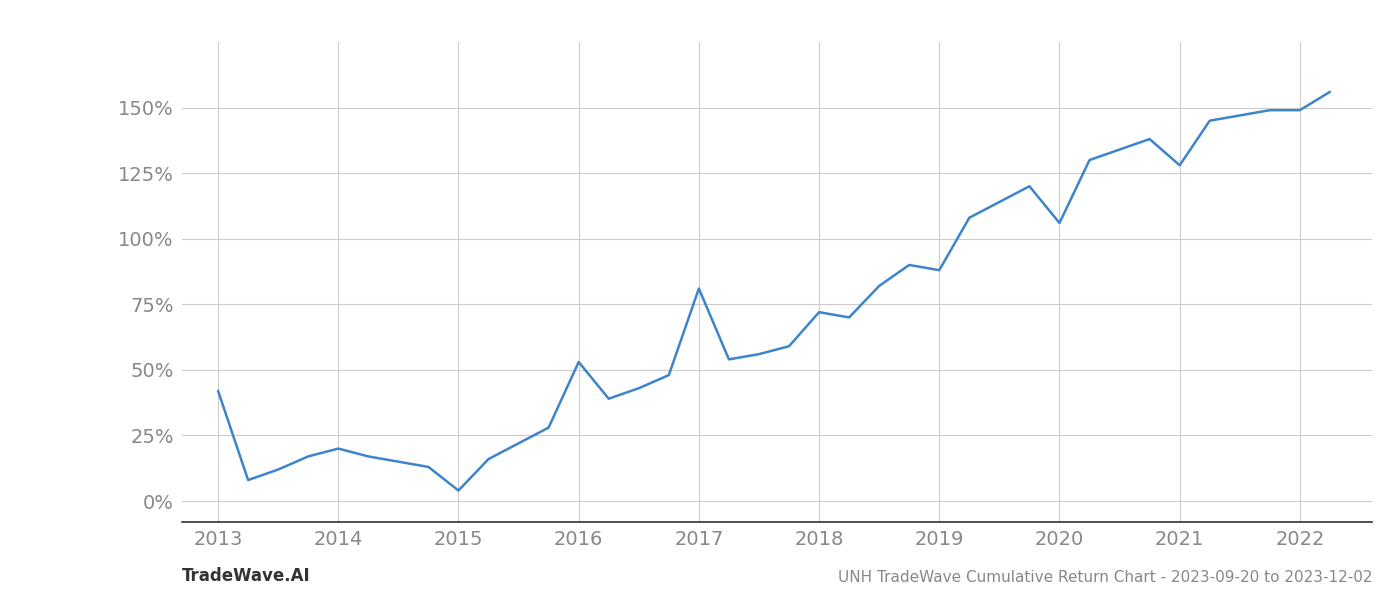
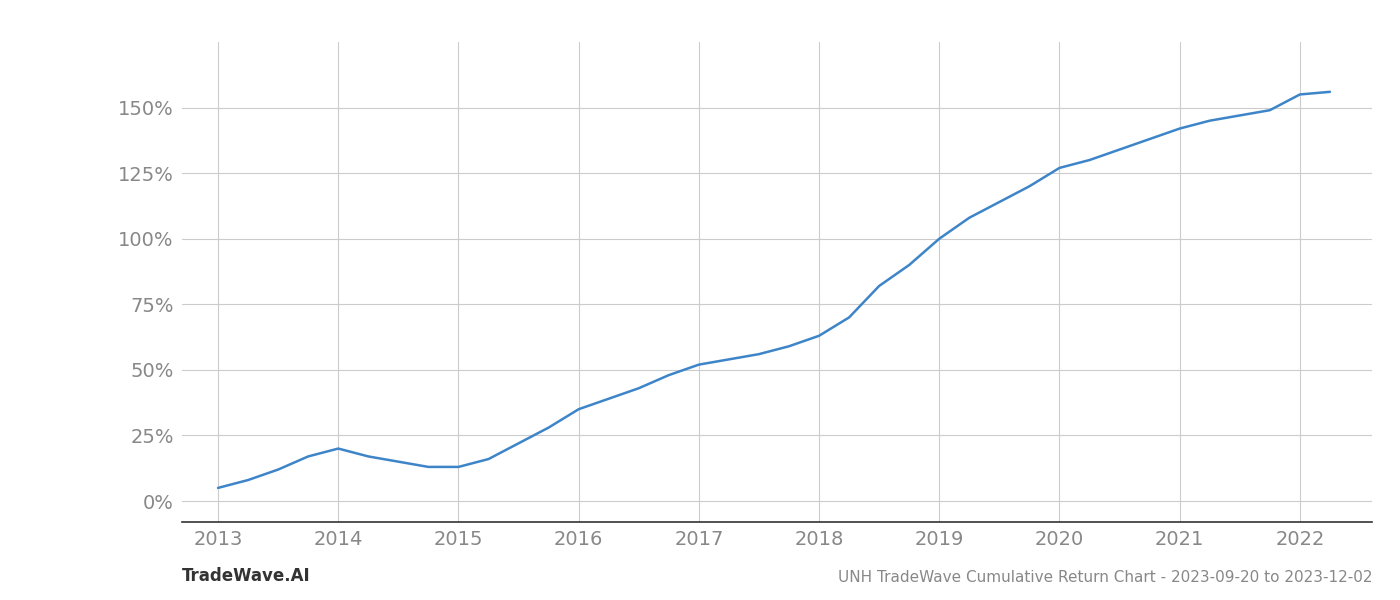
2013: 42% -> 5%
2015: 4% -> 13%
2016: 53% -> 35%
2017: 81% -> 52%
2018: 72% -> 63%
2019: 88% -> 100%
2020: 106% -> 127%
2021: 128% -> 142%
2022: 149% -> 155%
